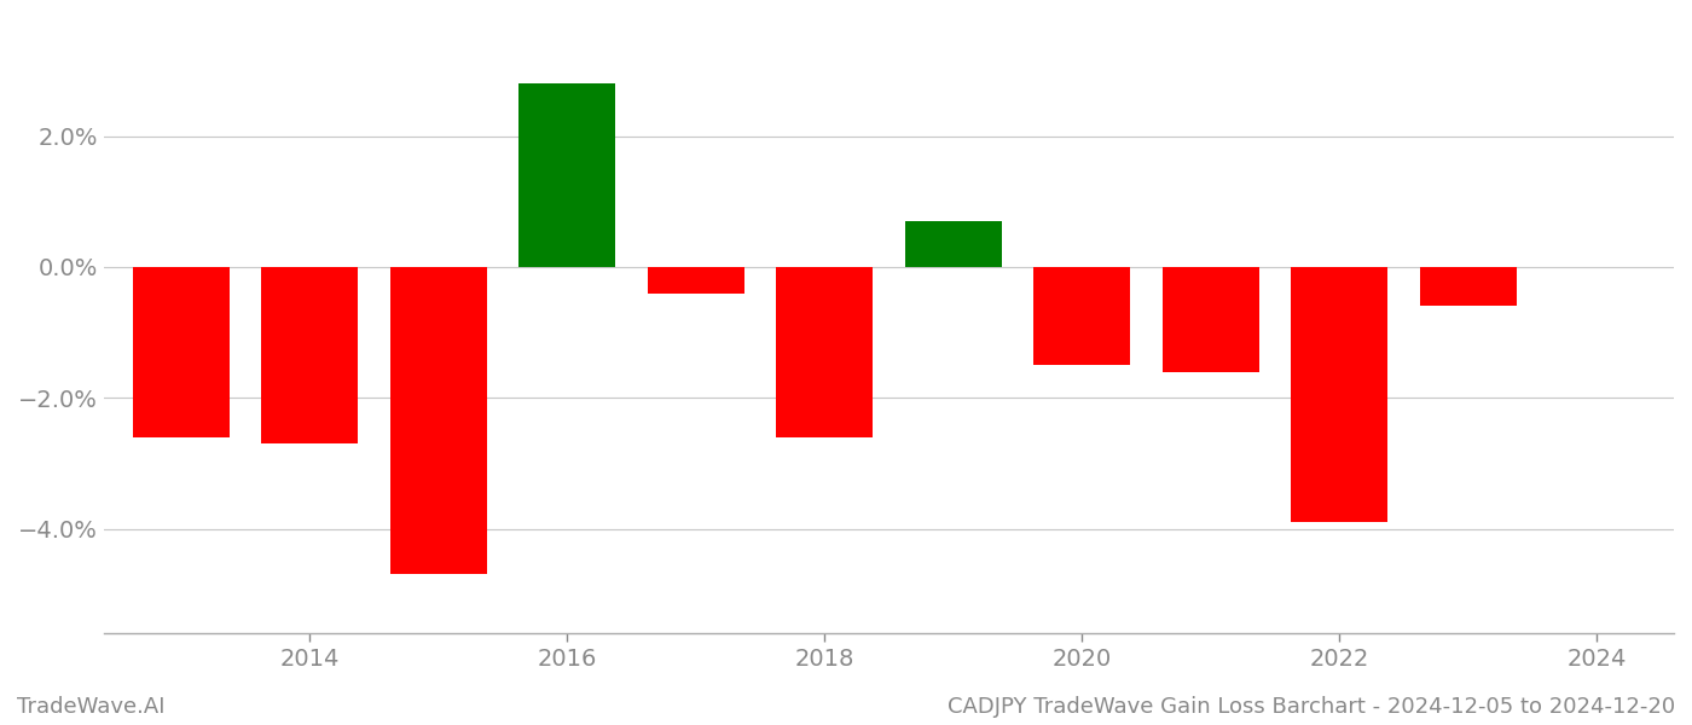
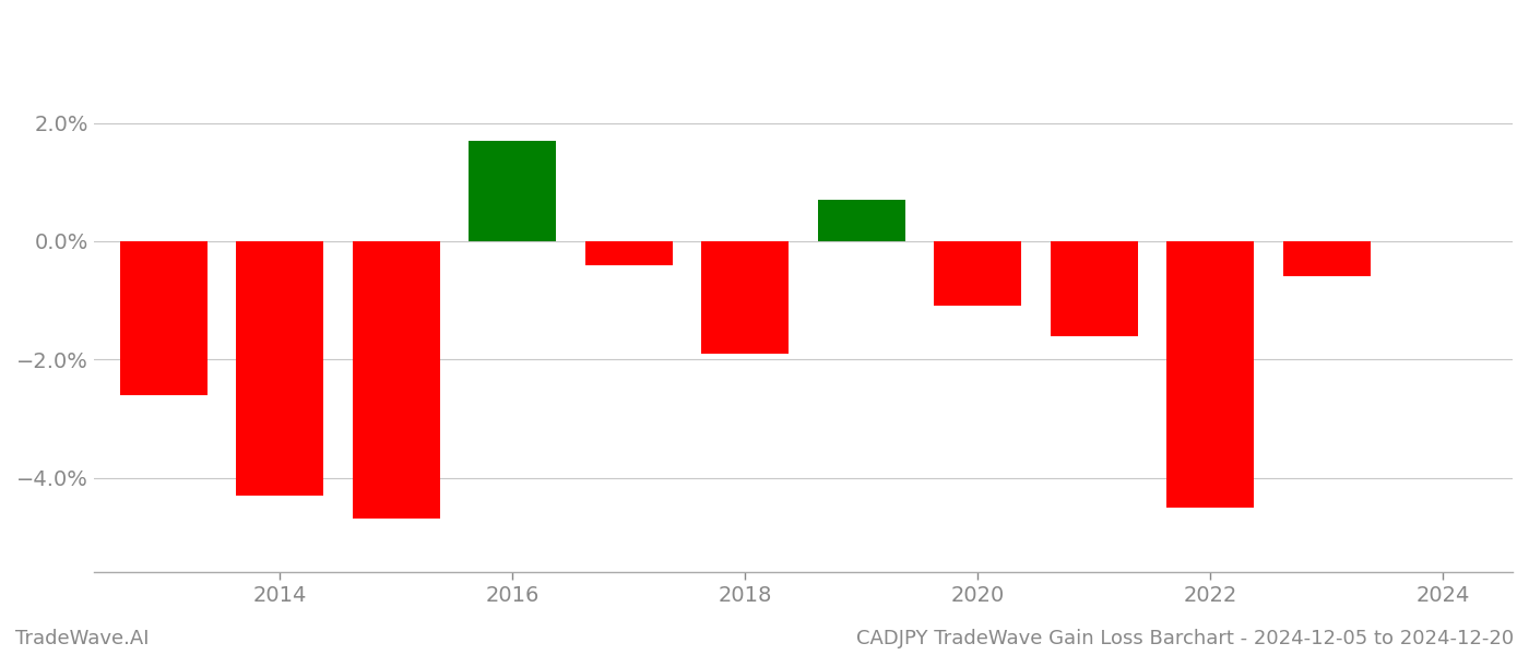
2014: -2.7% -> -4.3%
2016: 2.8% -> 1.7%
2018: -2.6% -> -1.9%
2020: -1.5% -> -1.1%
2022: -3.9% -> -4.5%
